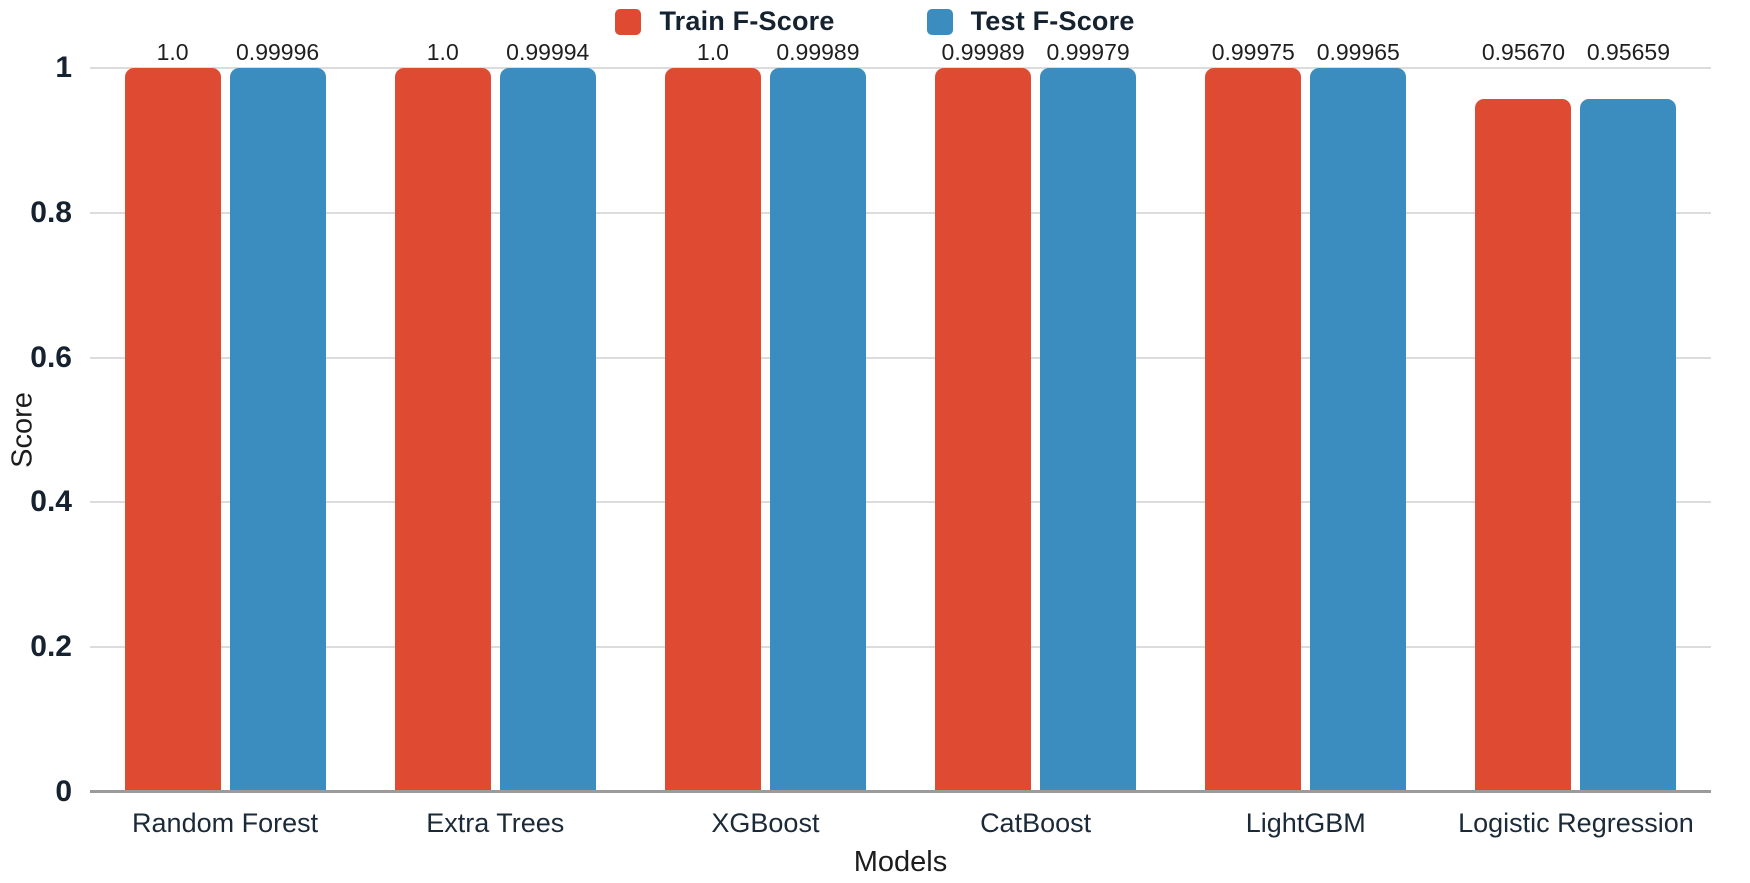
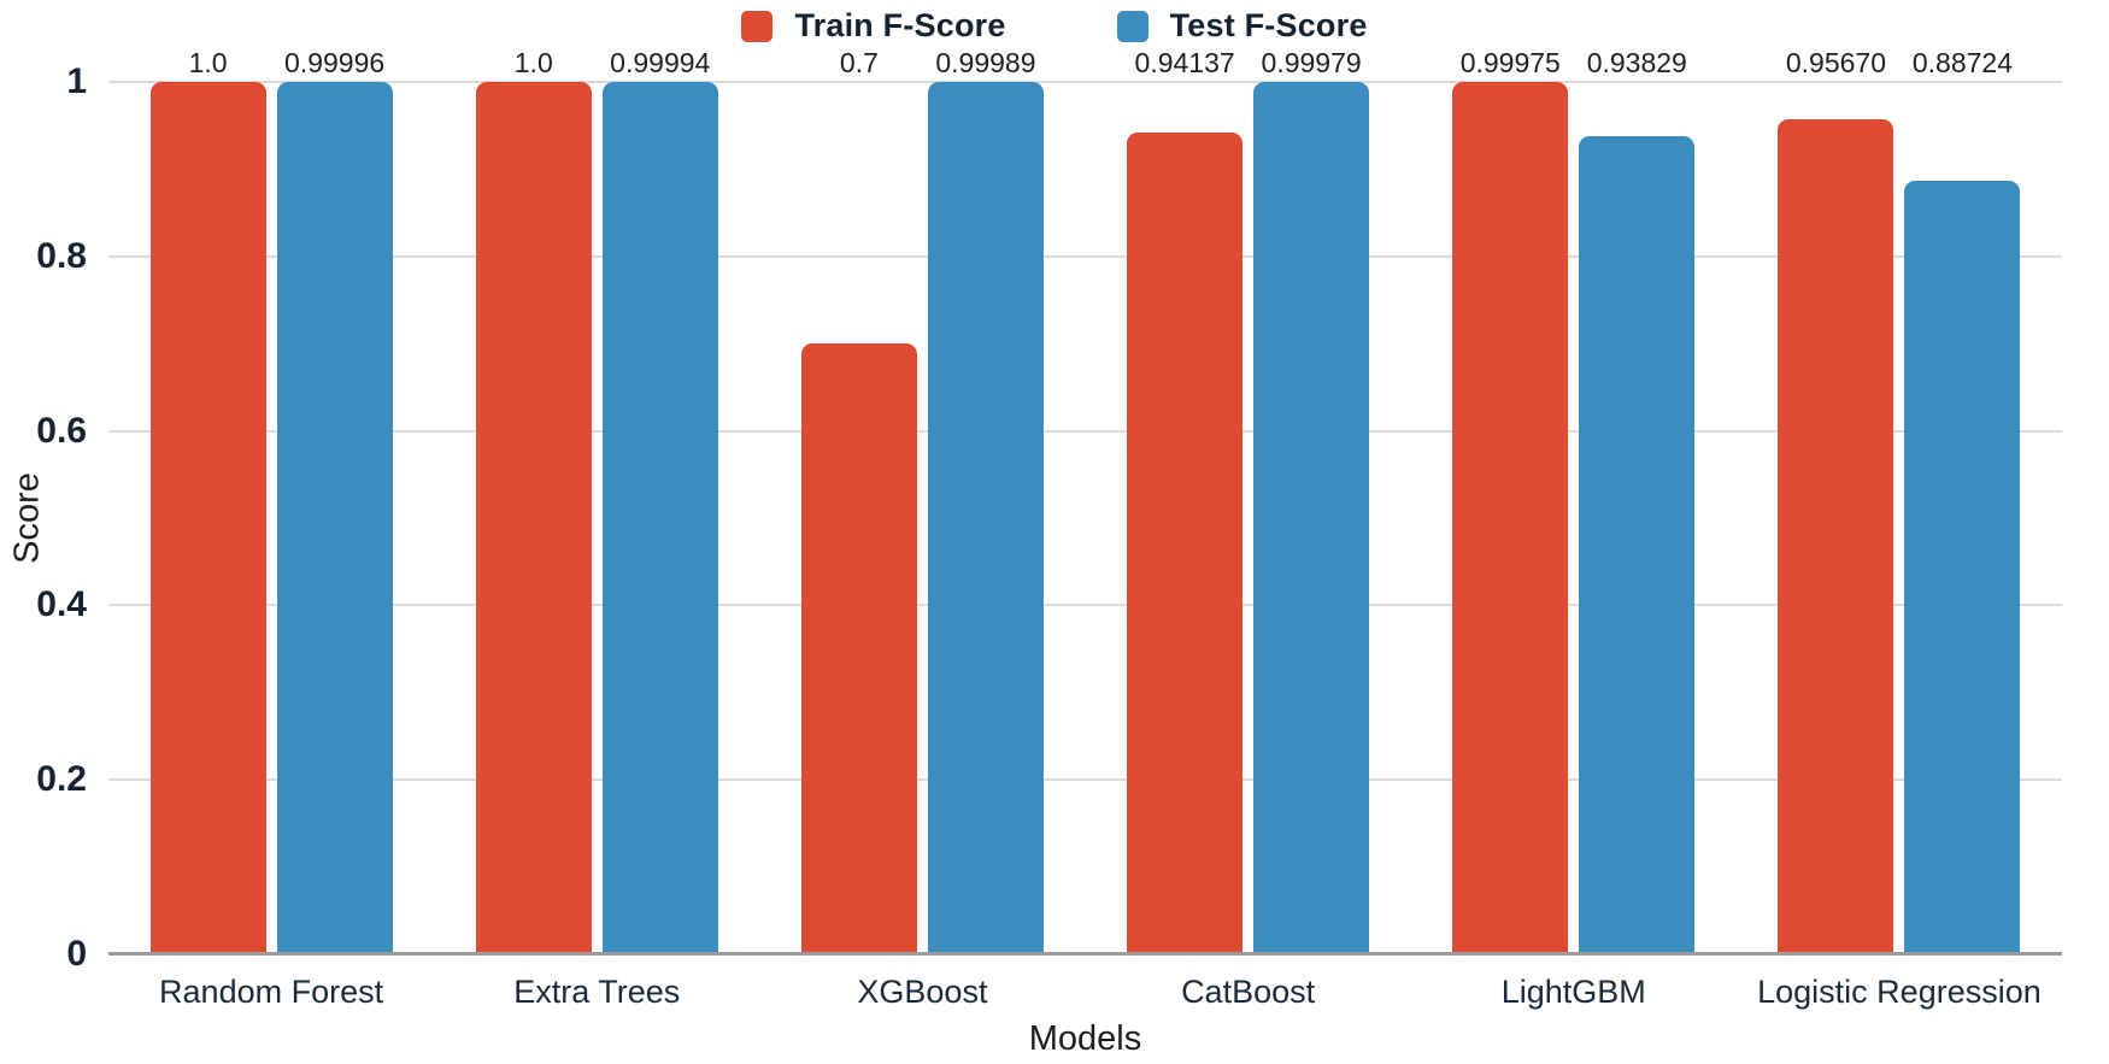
Train F-Score/XGBoost: 1.0 -> 0.7
Train F-Score/CatBoost: 0.99989 -> 0.94137
Test F-Score/LightGBM: 0.99965 -> 0.93829
Test F-Score/Logistic Regression: 0.95659 -> 0.88724
